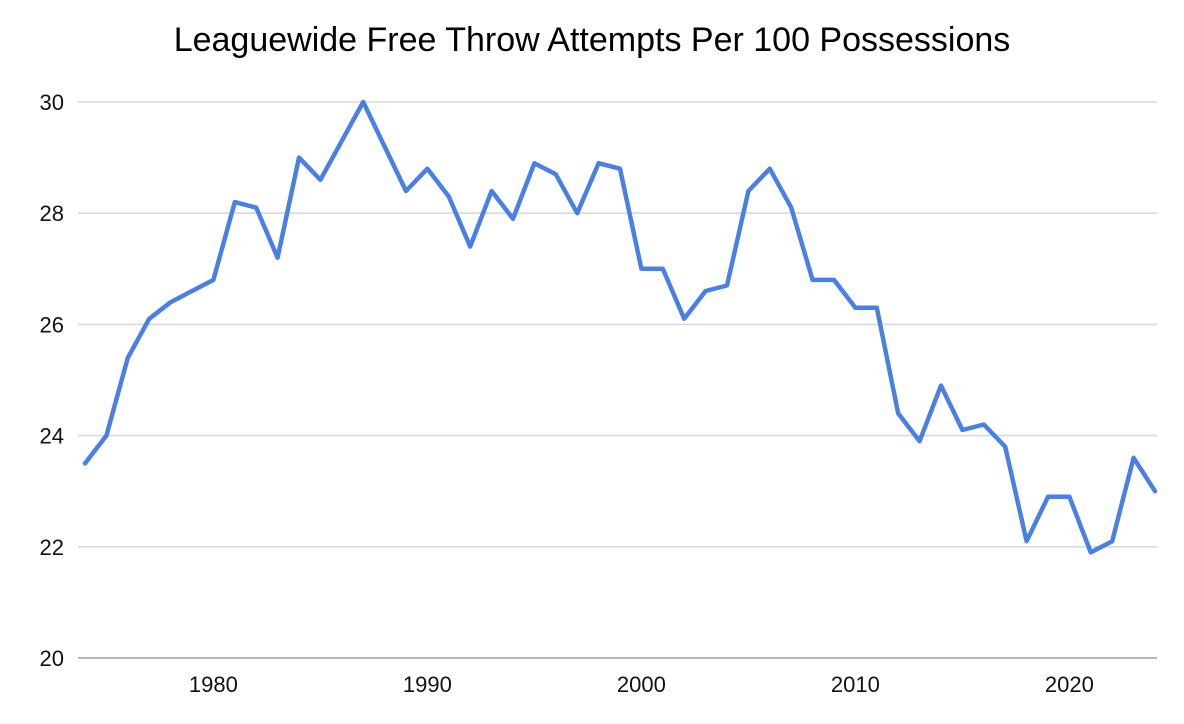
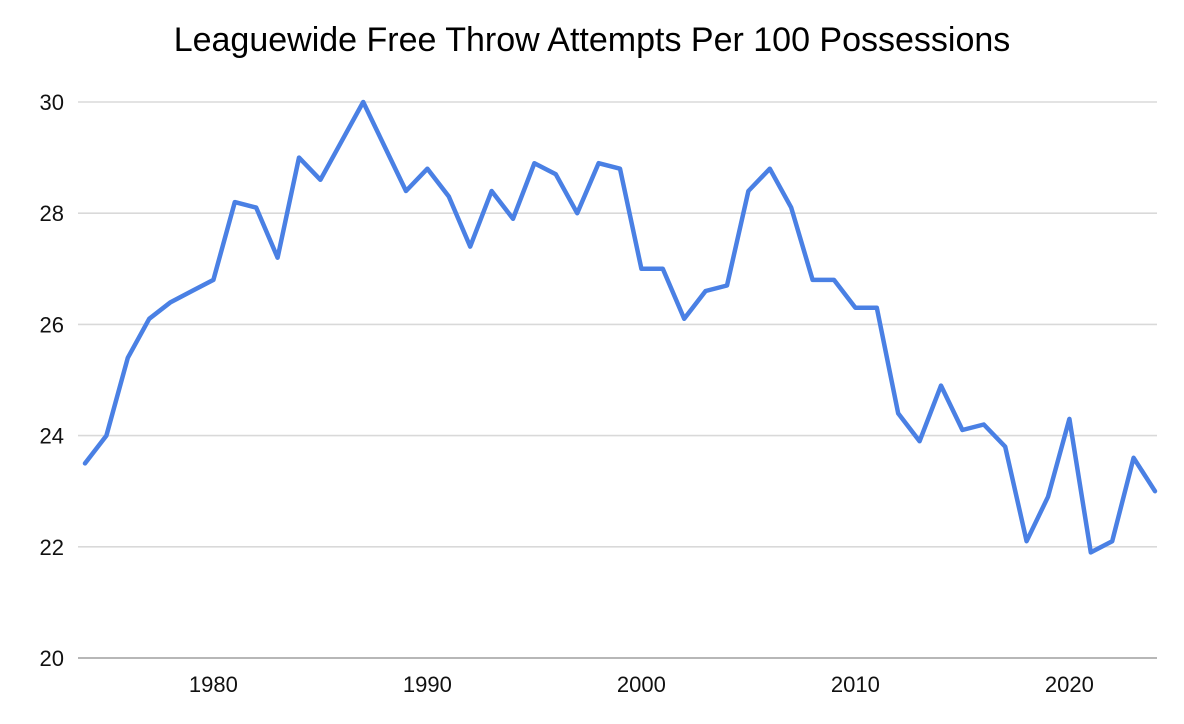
2020: 22.9 -> 24.3
